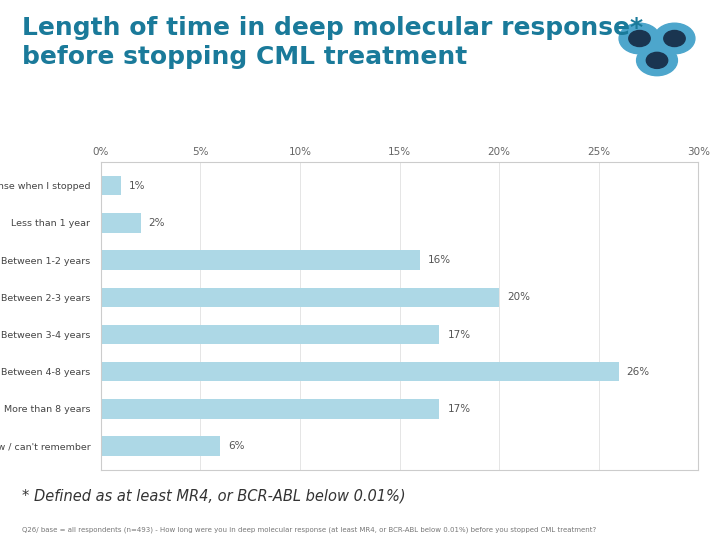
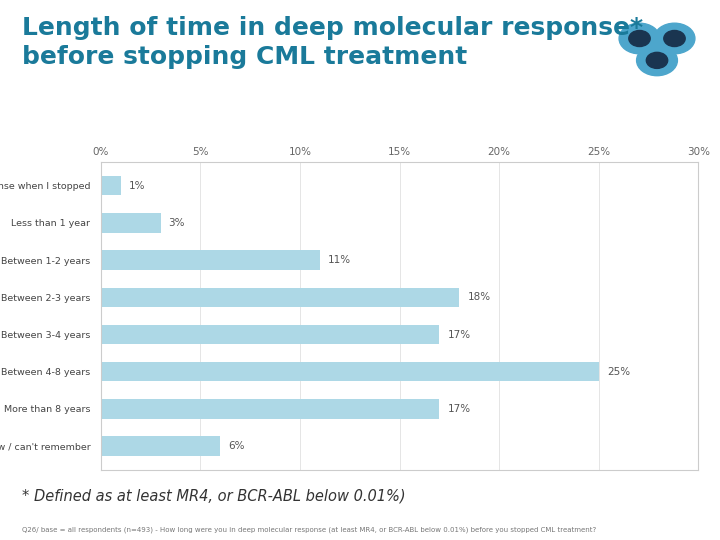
Less than 1 year: 2% -> 3%
Between 1-2 years: 16% -> 11%
Between 2-3 years: 20% -> 18%
Between 4-8 years: 26% -> 25%
